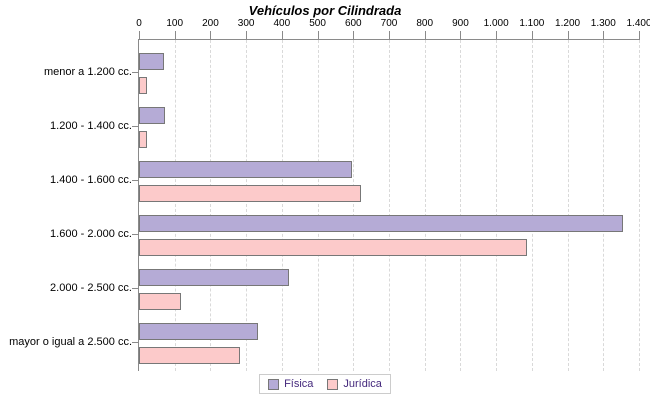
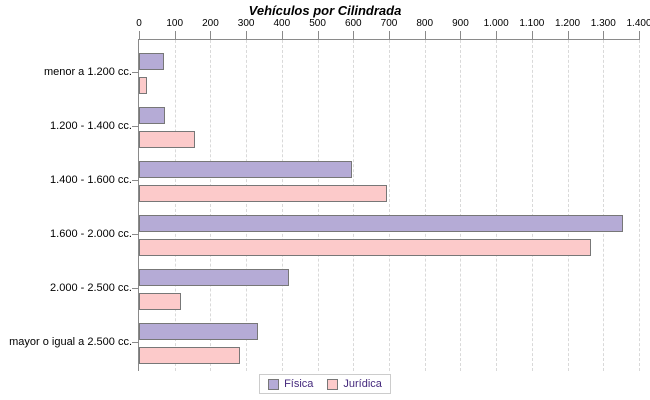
Jurídica/1.200 - 1.400 cc.: 20 -> 150
Jurídica/1.400 - 1.600 cc.: 620 -> 690
Jurídica/1.600 - 2.000 cc.: 1080 -> 1260
